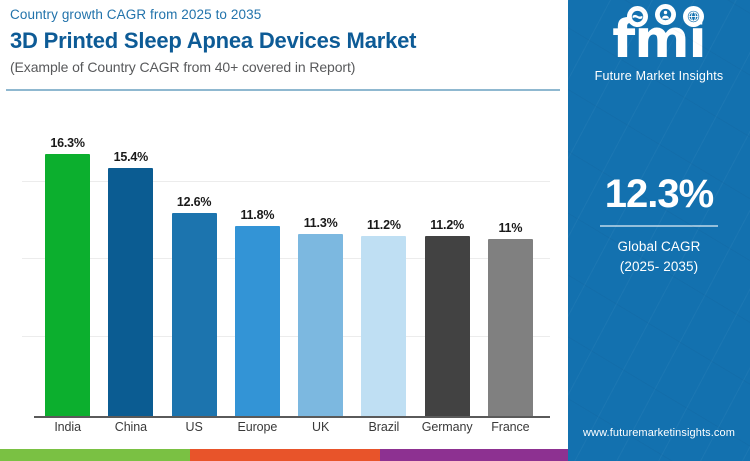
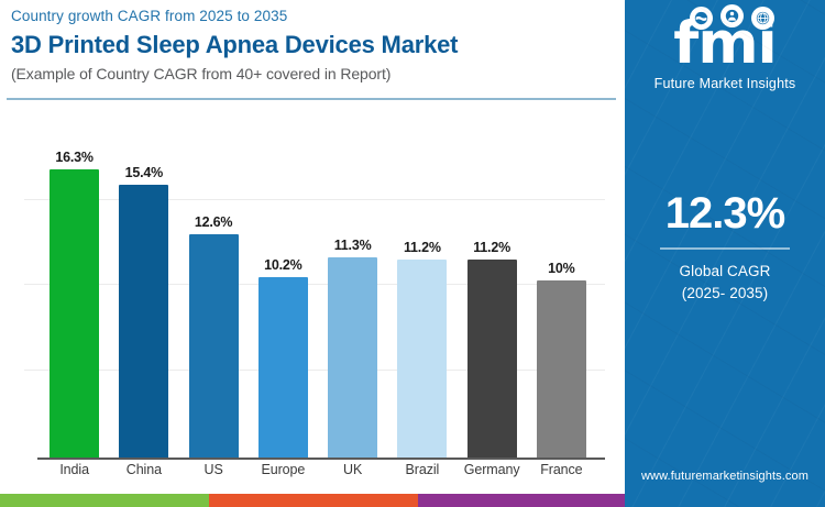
Europe: 11.8% -> 10.2%
France: 11% -> 10%
